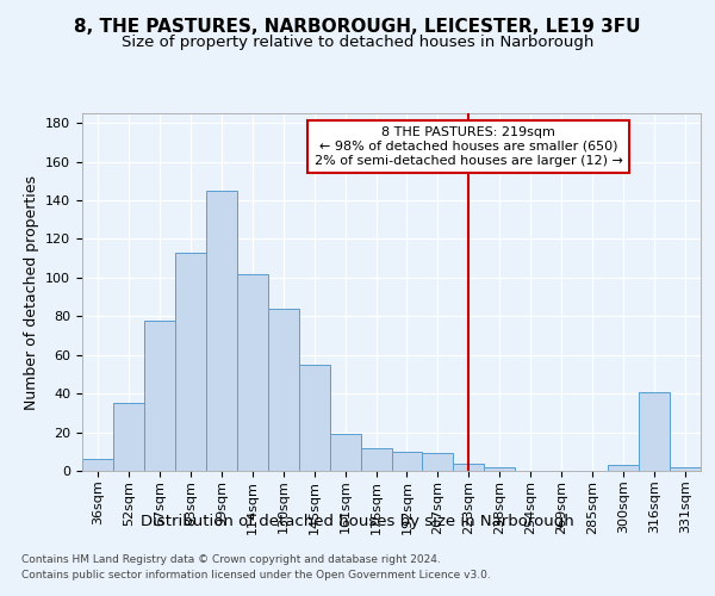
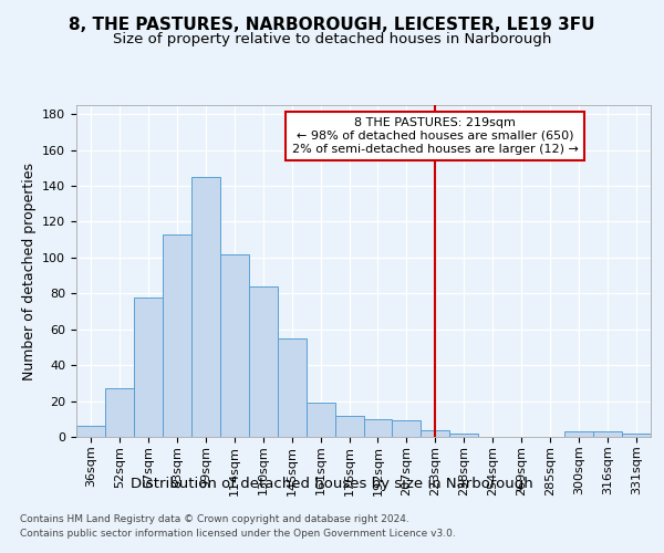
52sqm: 35 -> 27
316sqm: 41 -> 3
